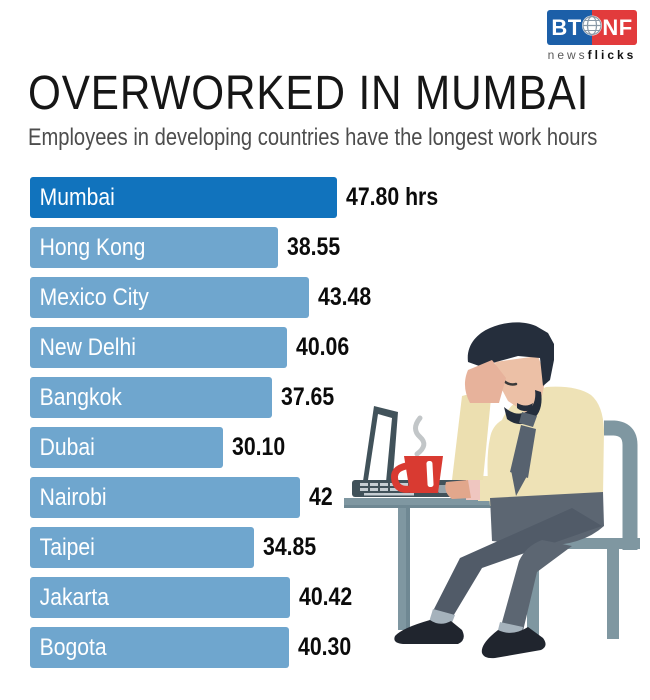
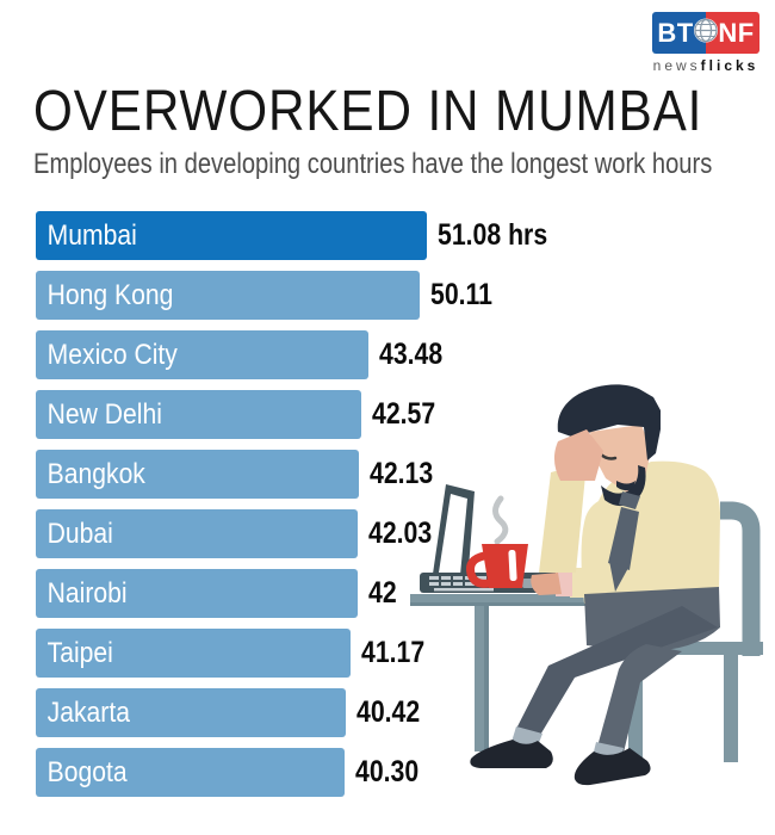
Mumbai: 47.80 -> 51.08
Hong Kong: 38.55 -> 50.11
New Delhi: 40.06 -> 42.57
Bangkok: 37.65 -> 42.13
Dubai: 30.10 -> 42.03
Taipei: 34.85 -> 41.17
